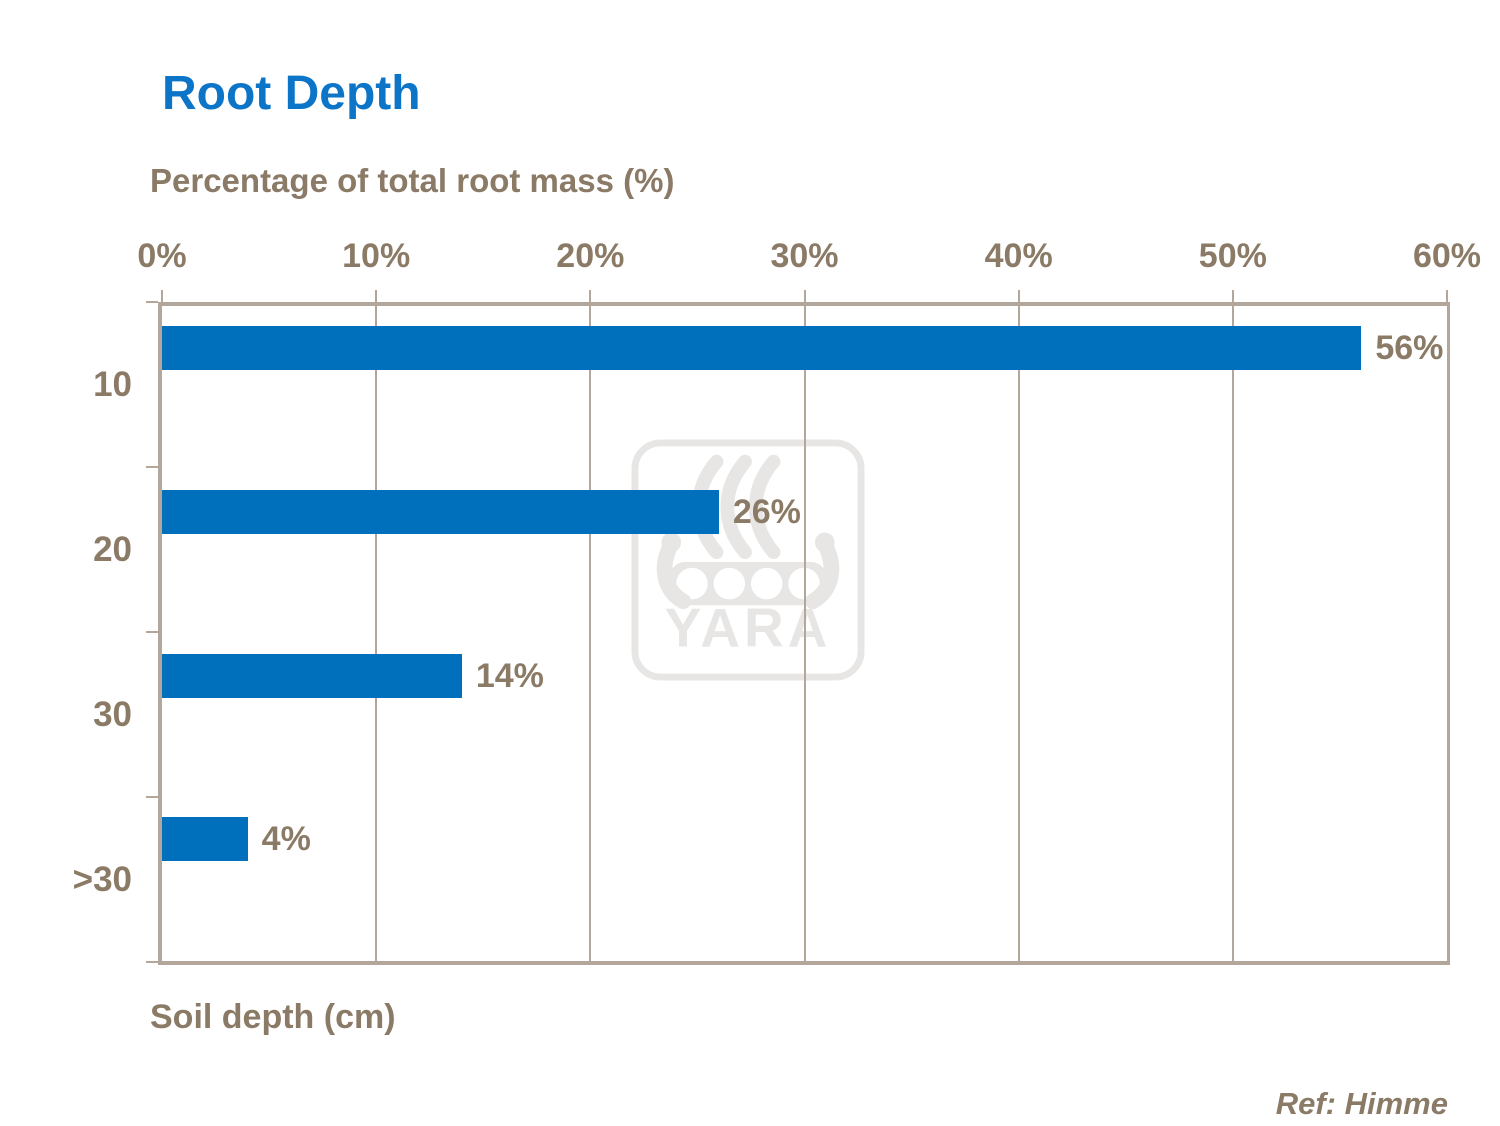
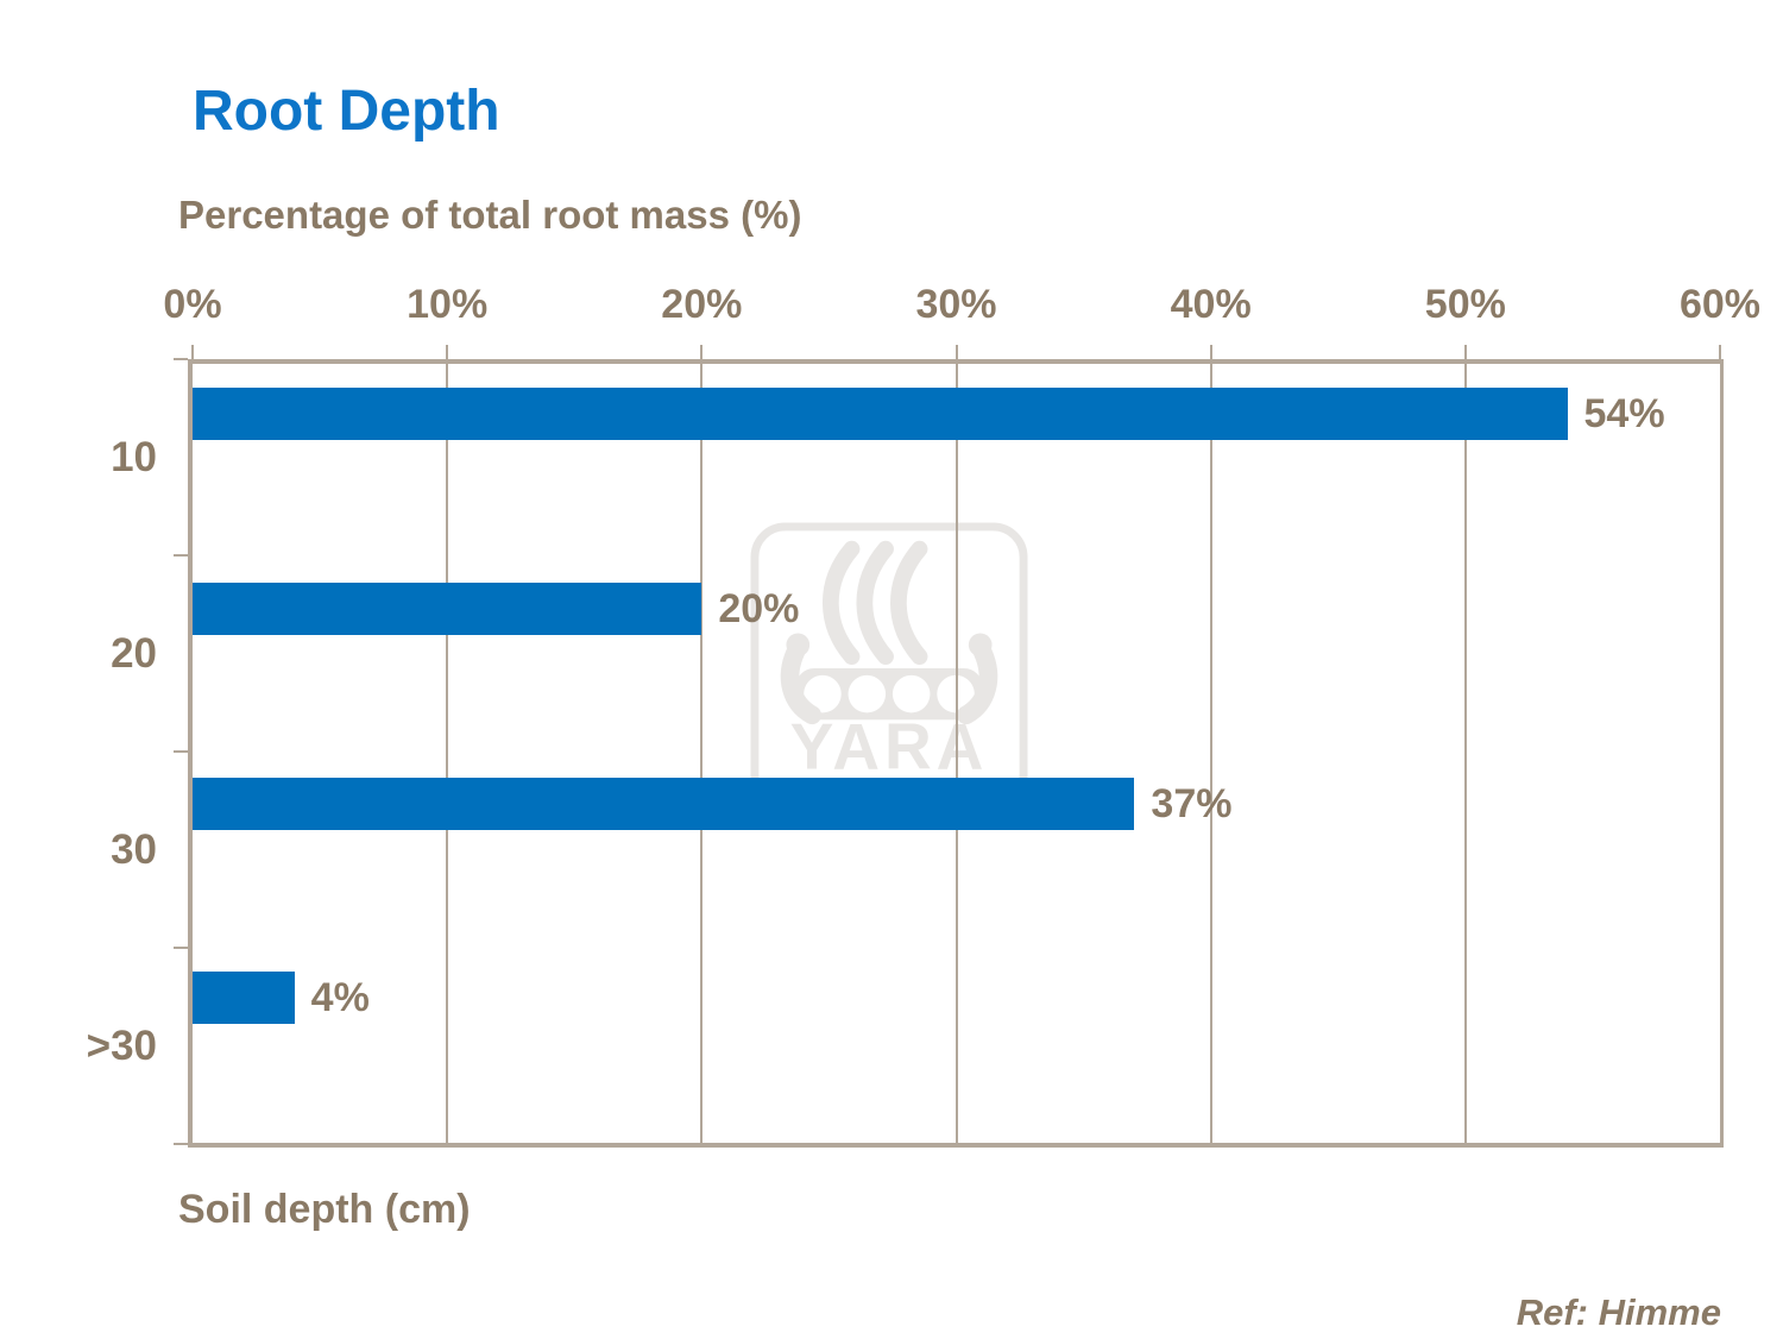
10: 56% -> 54%
20: 26% -> 20%
30: 14% -> 37%
